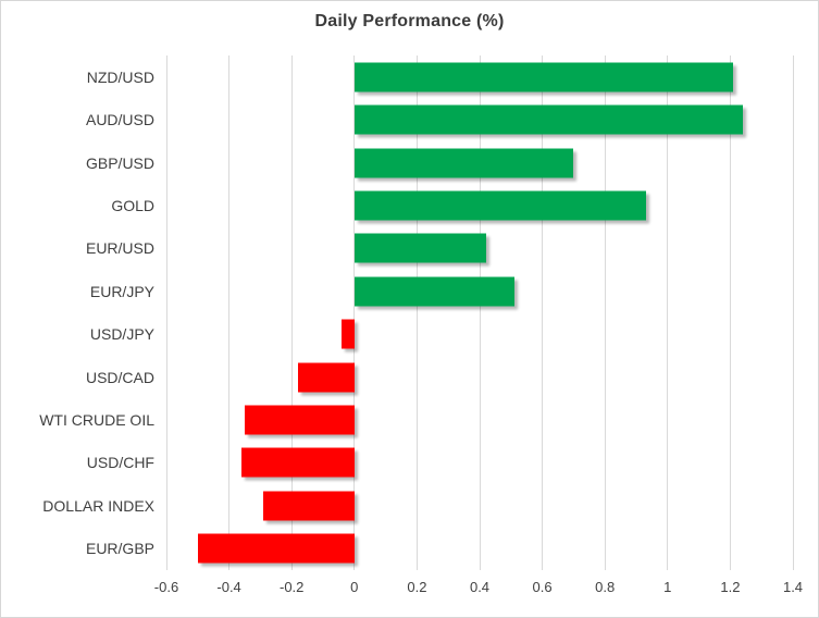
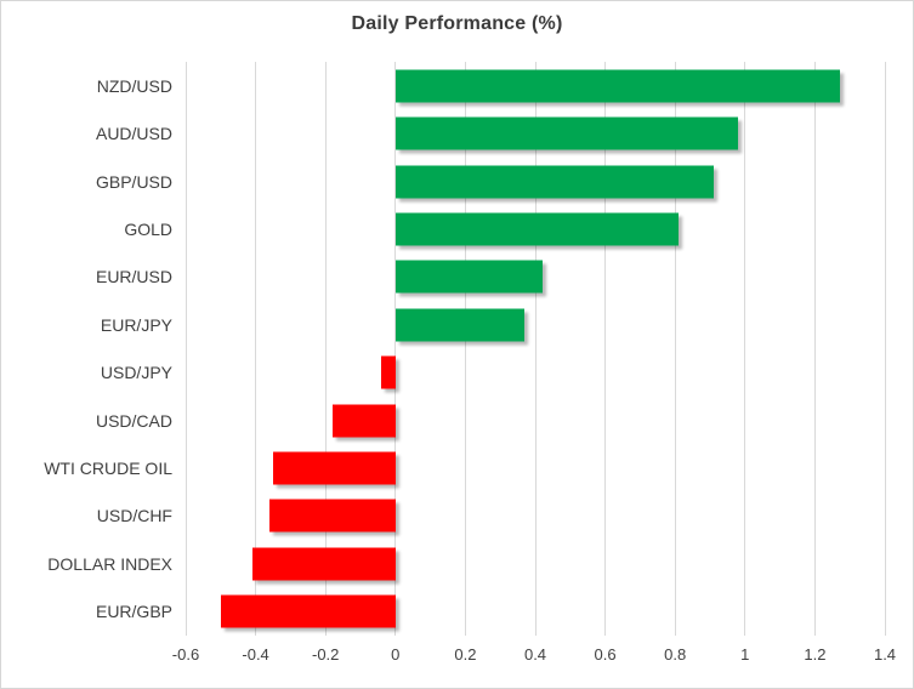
NZD/USD: 1.21 -> 1.27
AUD/USD: 1.24 -> 0.98
GBP/USD: 0.70 -> 0.91
GOLD: 0.93 -> 0.81
EUR/JPY: 0.51 -> 0.37
DOLLAR INDEX: -0.29 -> -0.41
